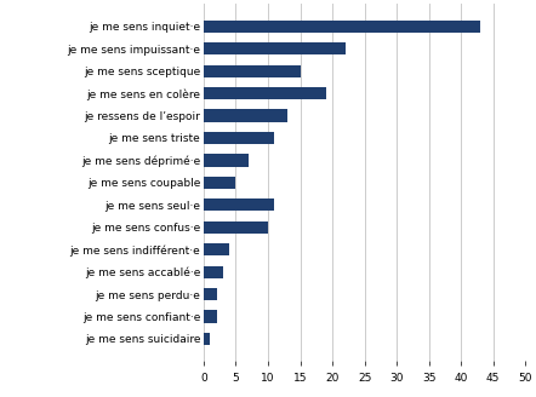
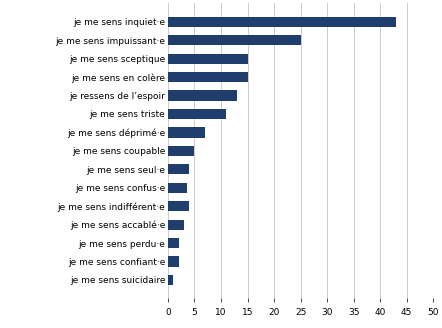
je me sens impuissant·e: 22.0 -> 25.0
je me sens en colère: 19.0 -> 15.0
je me sens seul·e: 11.0 -> 4.0
je me sens confus·e: 10.0 -> 3.5
